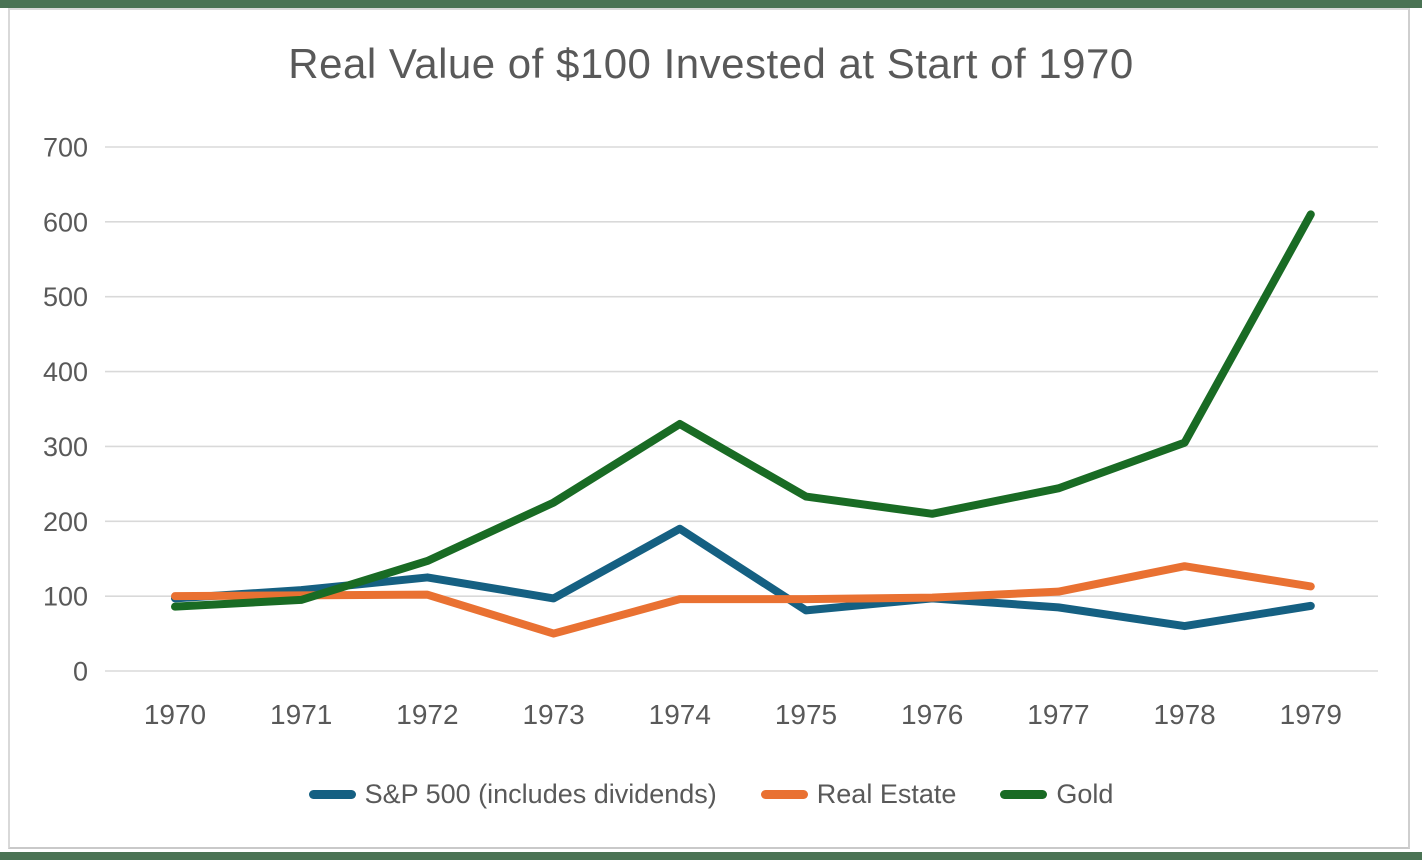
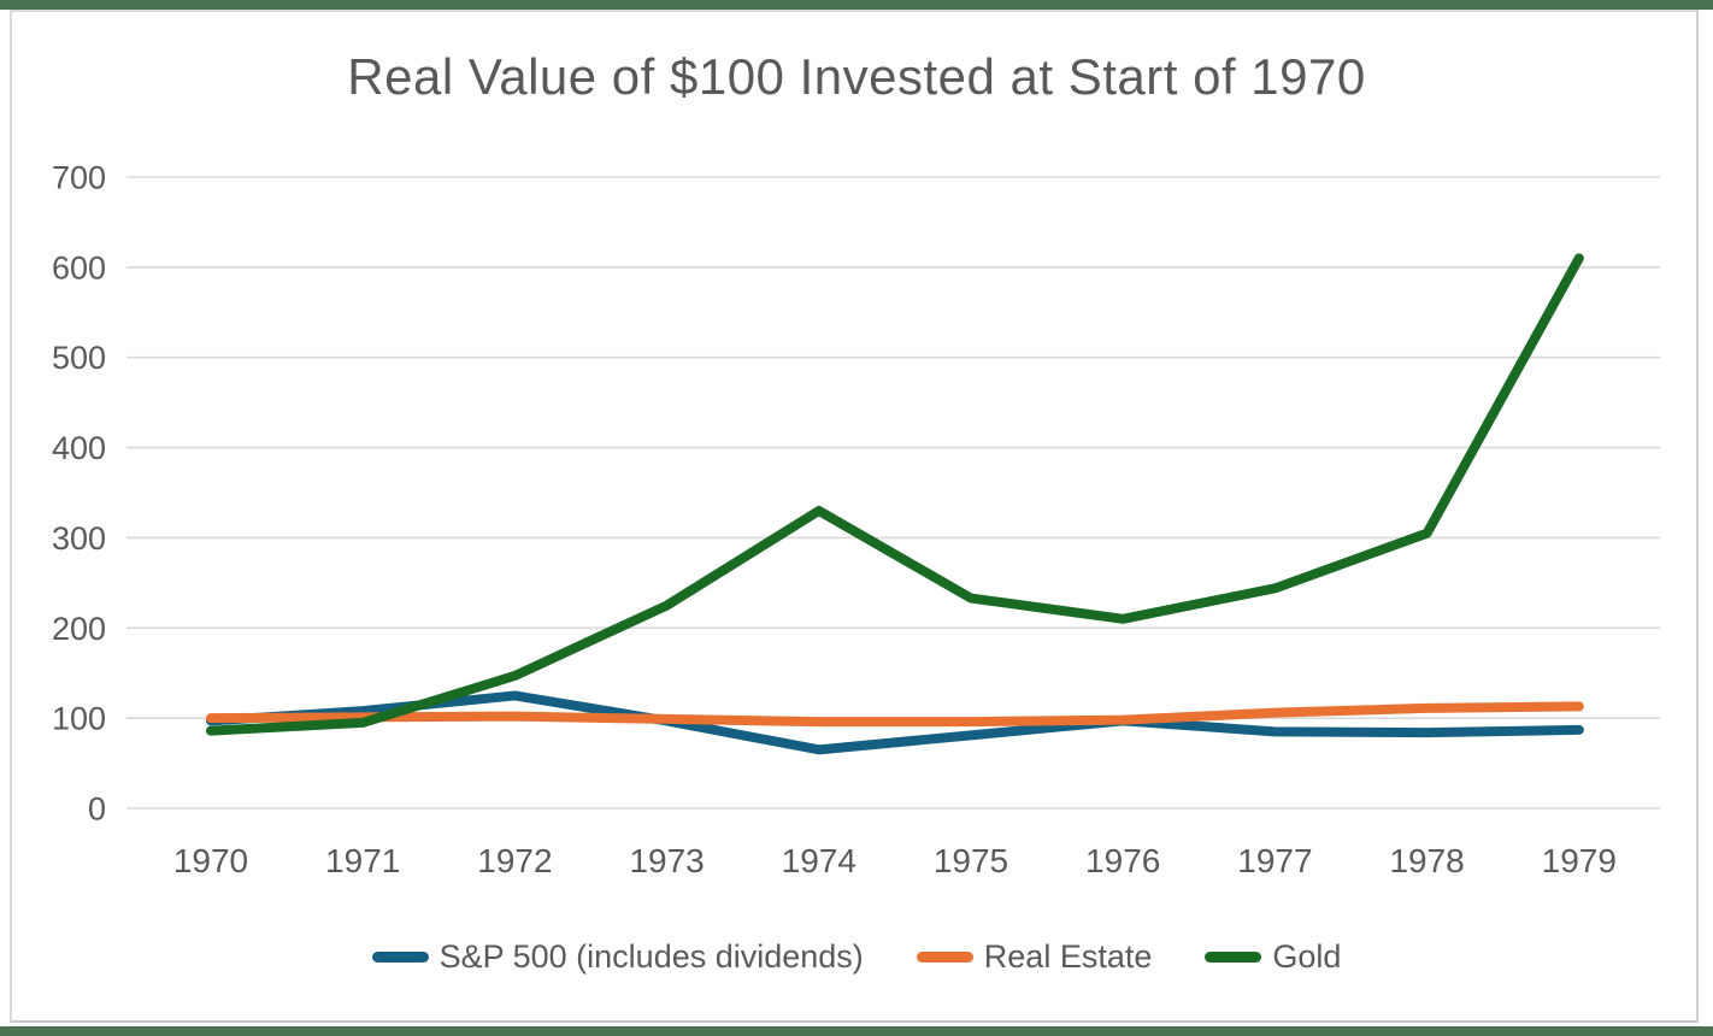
Real Estate/1973: 50 -> 100
S&P 500 (includes dividends)/1974: 190 -> 60
S&P 500 (includes dividends)/1978: 60 -> 80
Real Estate/1978: 140 -> 110
